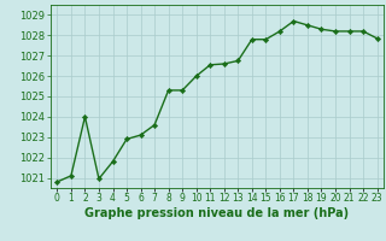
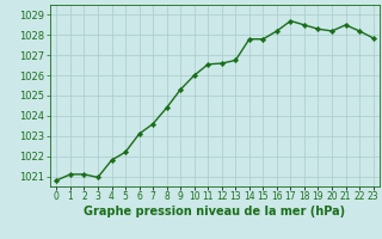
2: 1024.0 -> 1021.1
5: 1022.9 -> 1022.2
8: 1025.3 -> 1024.4
21: 1028.2 -> 1028.5
